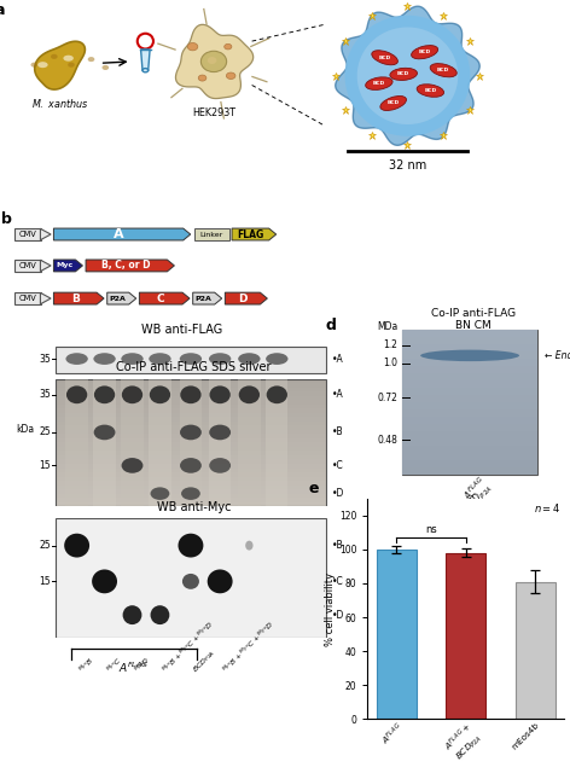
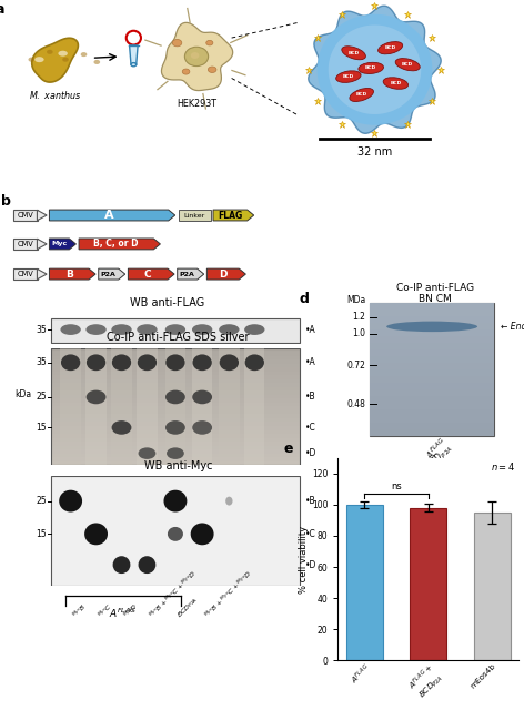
mEos4b: 81 -> 95
